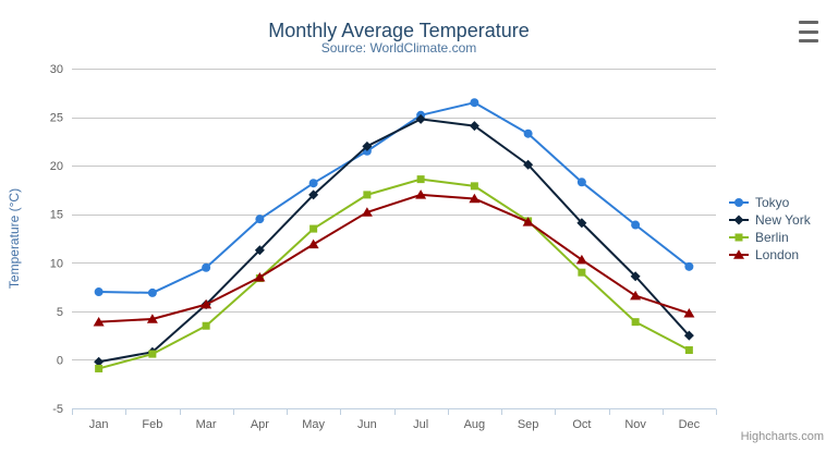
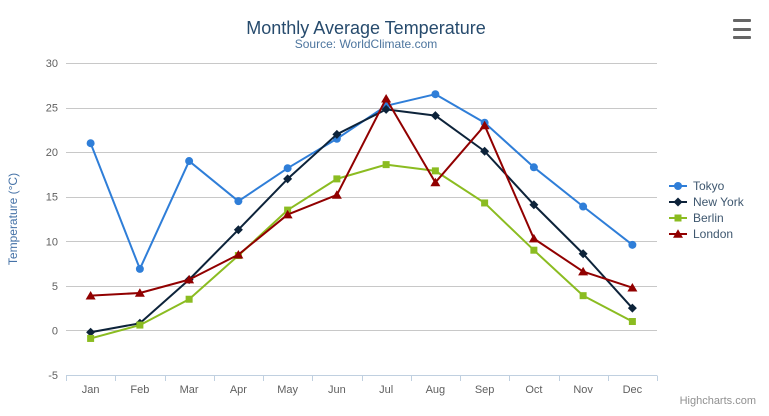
Tokyo/Jan: 7 -> 21
Tokyo/Mar: 10 -> 19
London/May: 12 -> 13
London/Jul: 17 -> 26
London/Sep: 14 -> 23
